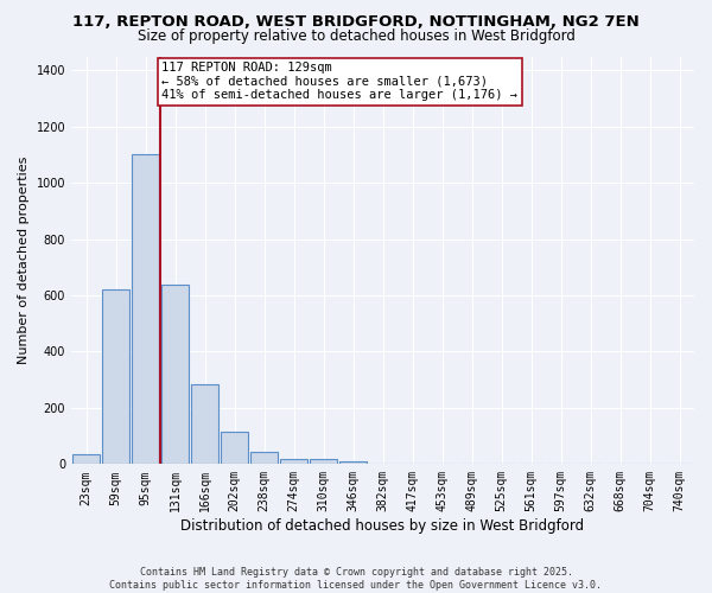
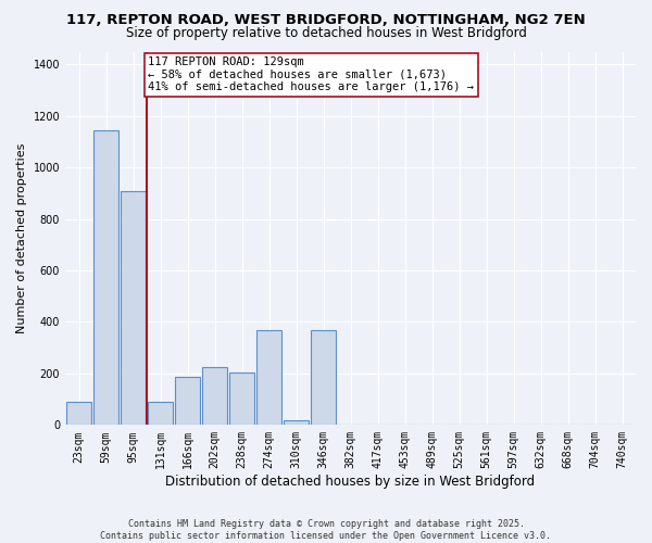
23sqm: 35 -> 90
59sqm: 620 -> 1145
95sqm: 1100 -> 910
131sqm: 640 -> 90
166sqm: 285 -> 185
202sqm: 115 -> 225
238sqm: 45 -> 205
274sqm: 20 -> 370
346sqm: 10 -> 370
